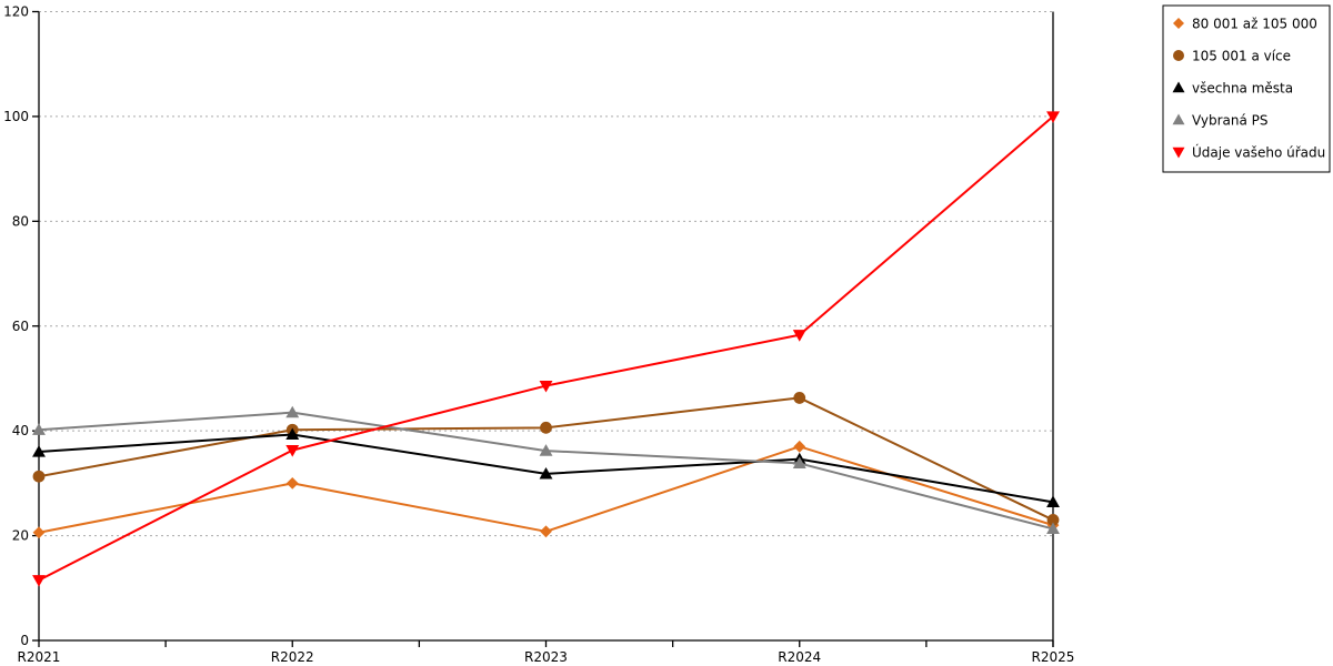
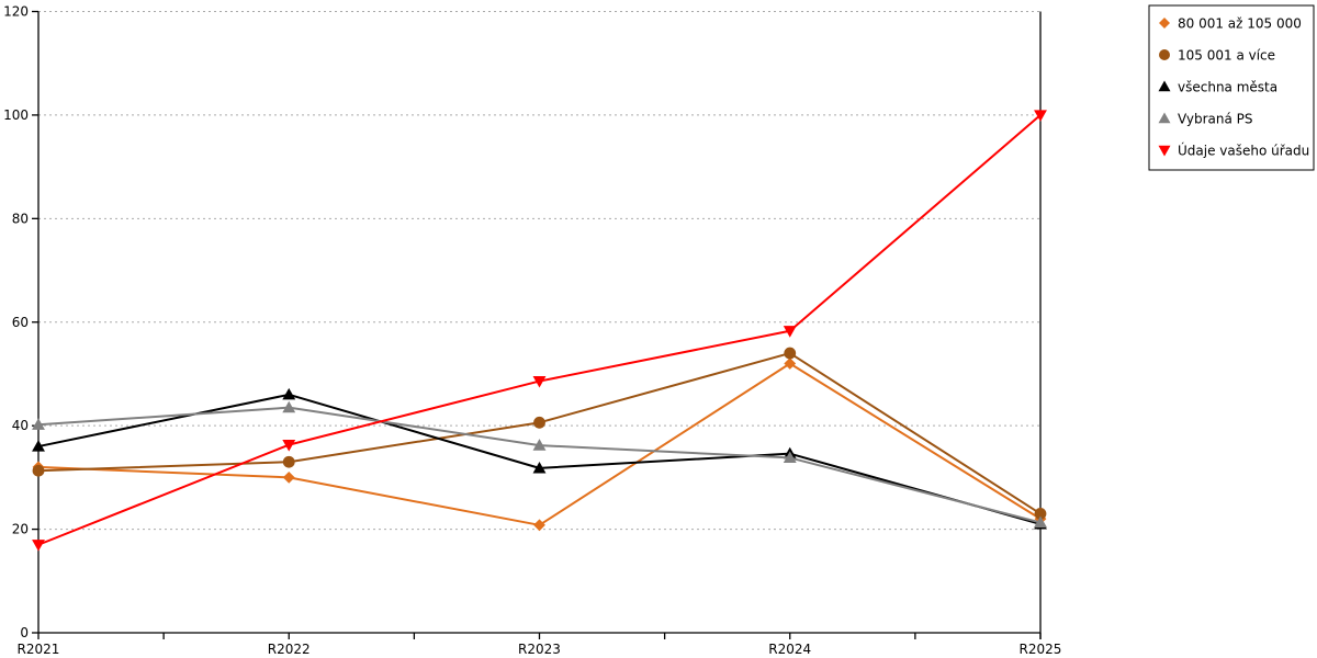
80 001 až 105 000/R2021: 21 -> 32
Údaje vašeho úřadu/R2021: 12 -> 17
105 001 a více/R2022: 40 -> 33
všechna města/R2022: 39 -> 46
80 001 až 105 000/R2024: 37 -> 52
105 001 a více/R2024: 46 -> 54
všechna města/R2025: 26 -> 21
